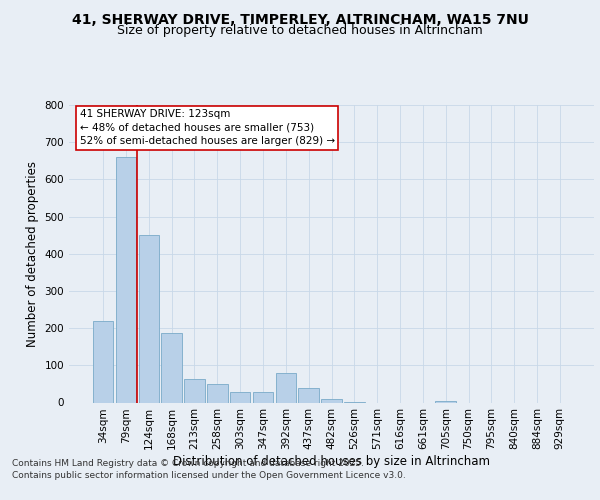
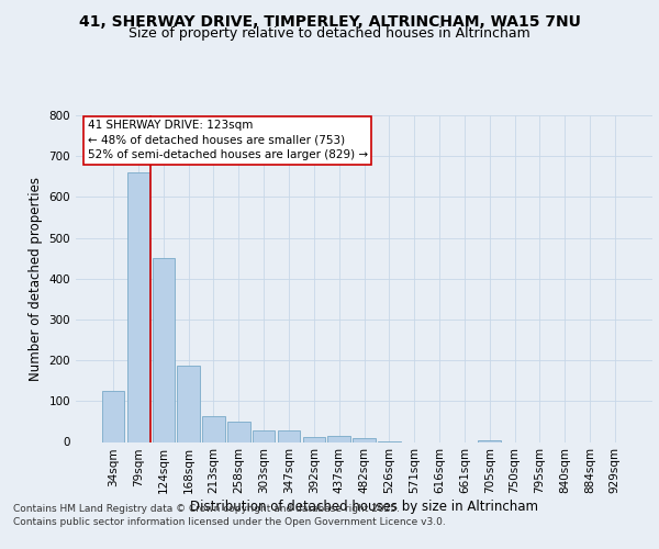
34sqm: 220 -> 125
392sqm: 80 -> 13
437sqm: 40 -> 15
